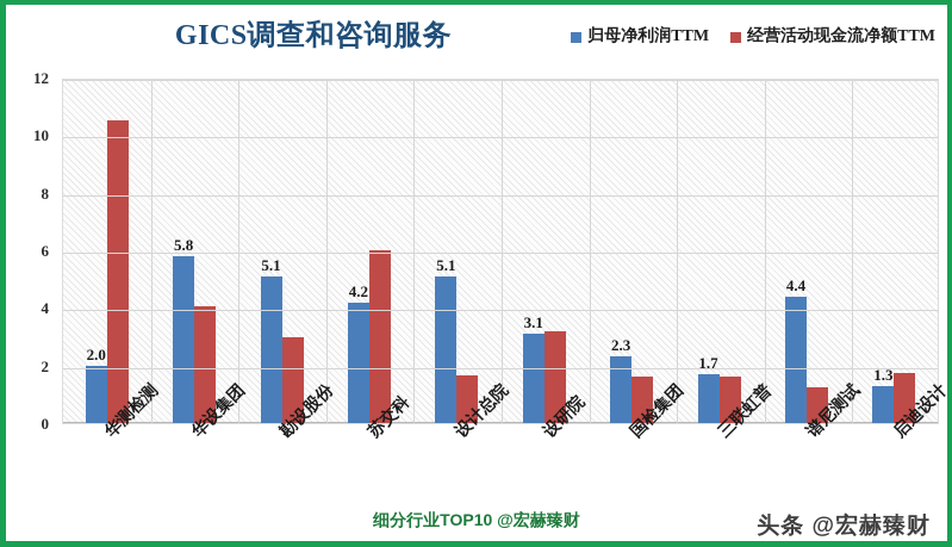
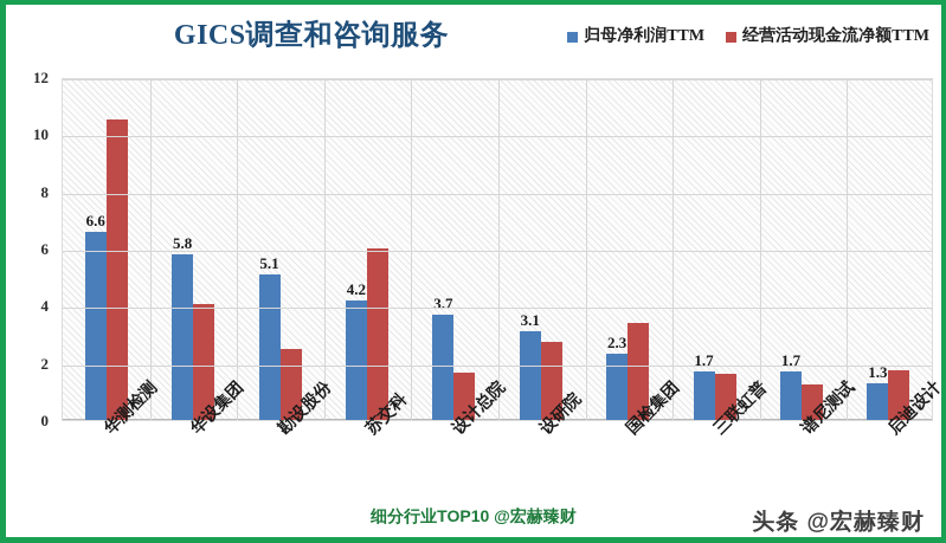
归母净利润TTM/华测检测: 2.0 -> 6.6
经营活动现金流净额TTM/勘设股份: 3.0 -> 2.5
归母净利润TTM/设计总院: 5.1 -> 3.7
经营活动现金流净额TTM/设研院: 3.2 -> 2.8
经营活动现金流净额TTM/国检集团: 1.6 -> 3.4
归母净利润TTM/谱尼测试: 4.4 -> 1.7
